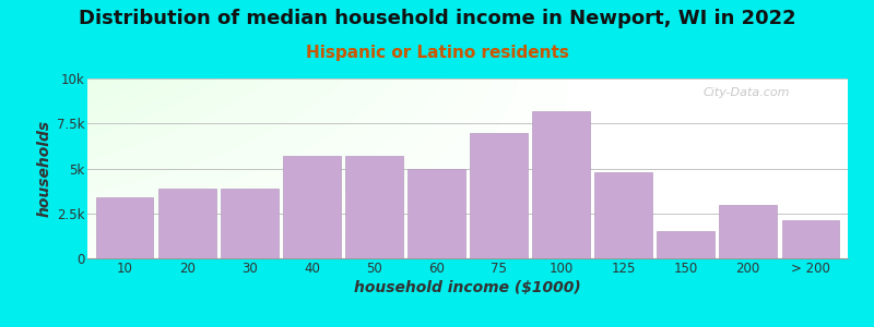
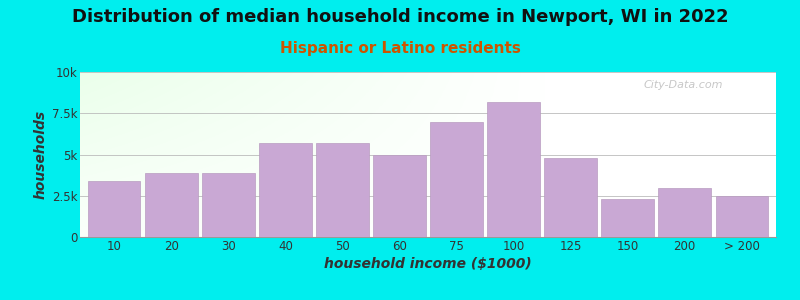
150: 1.5k -> 2.3k
> 200: 2.1k -> 2.5k
